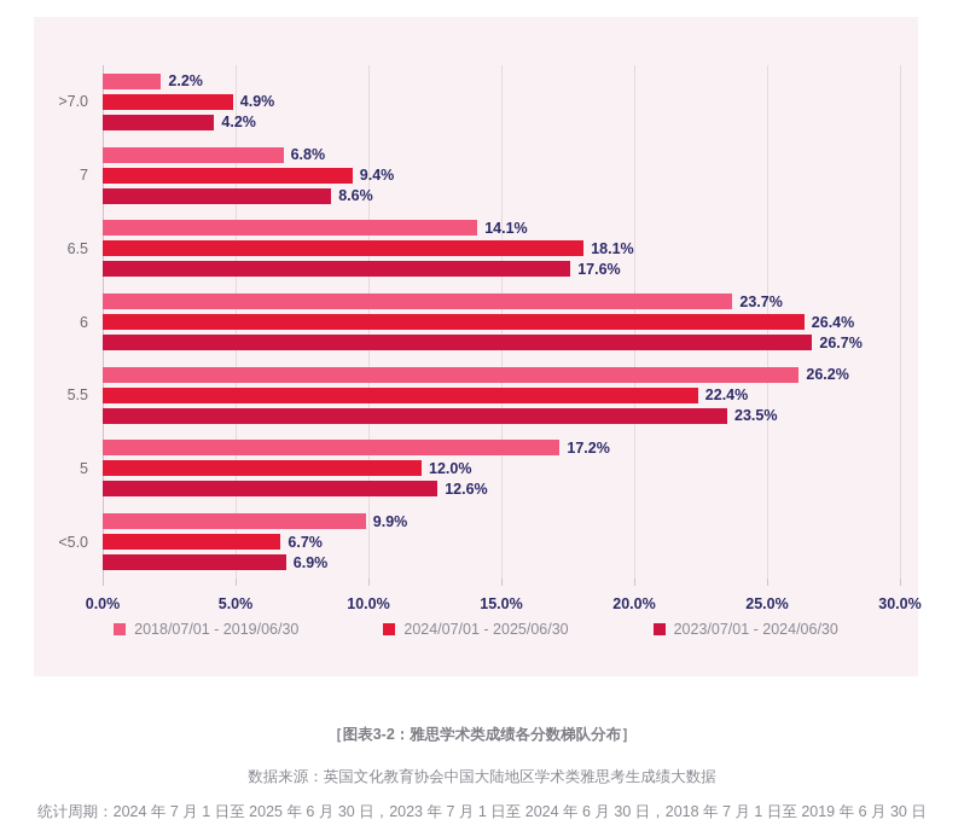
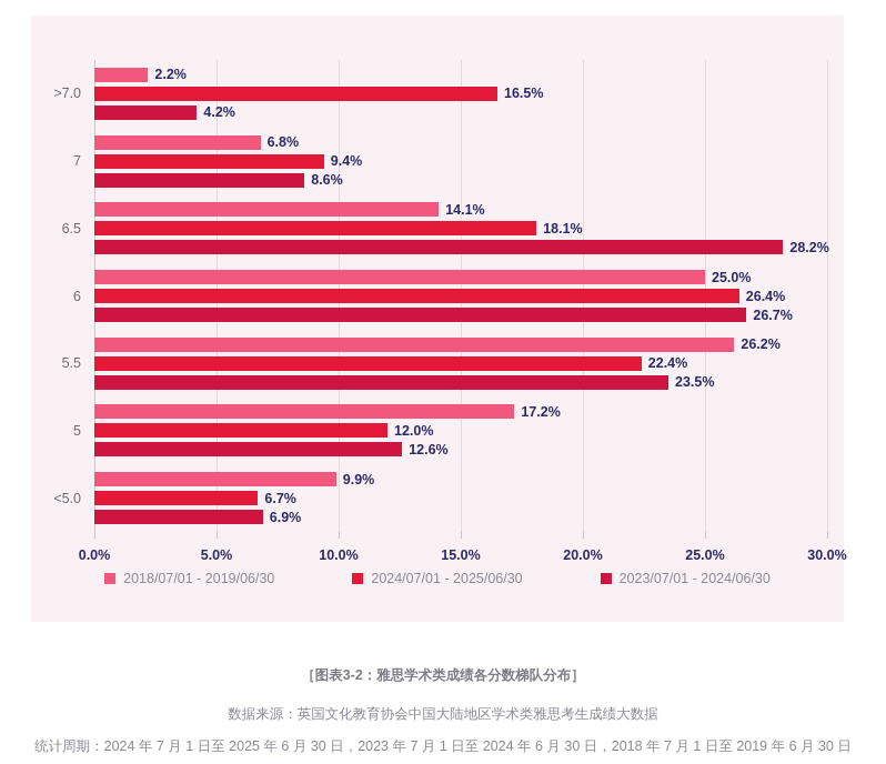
2024/07/01 - 2025/06/30/>7.0: 4.9% -> 16.5%
2023/07/01 - 2024/06/30/6.5: 17.6% -> 28.2%
2018/07/01 - 2019/06/30/6: 23.7% -> 25.0%
